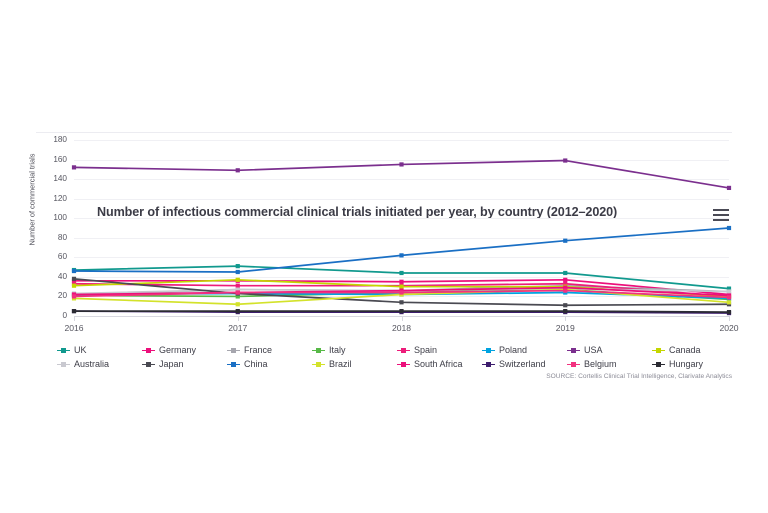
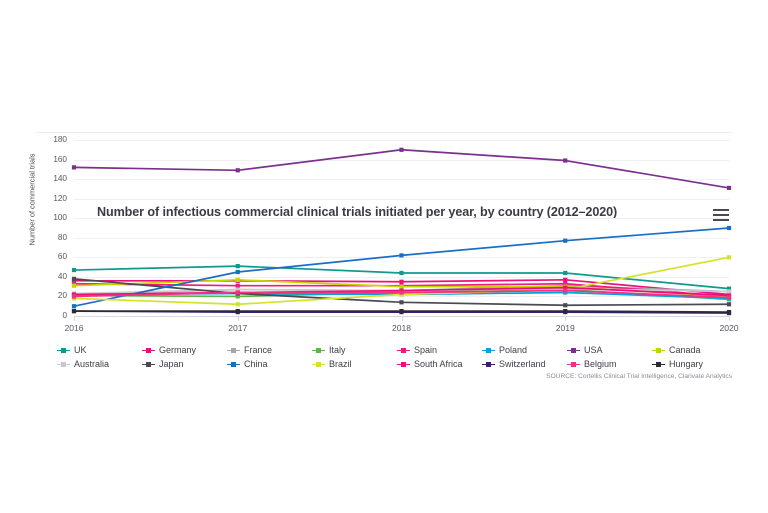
China/2016: 50 -> 10
USA/2018: 160 -> 170
Brazil/2020: 10 -> 60
